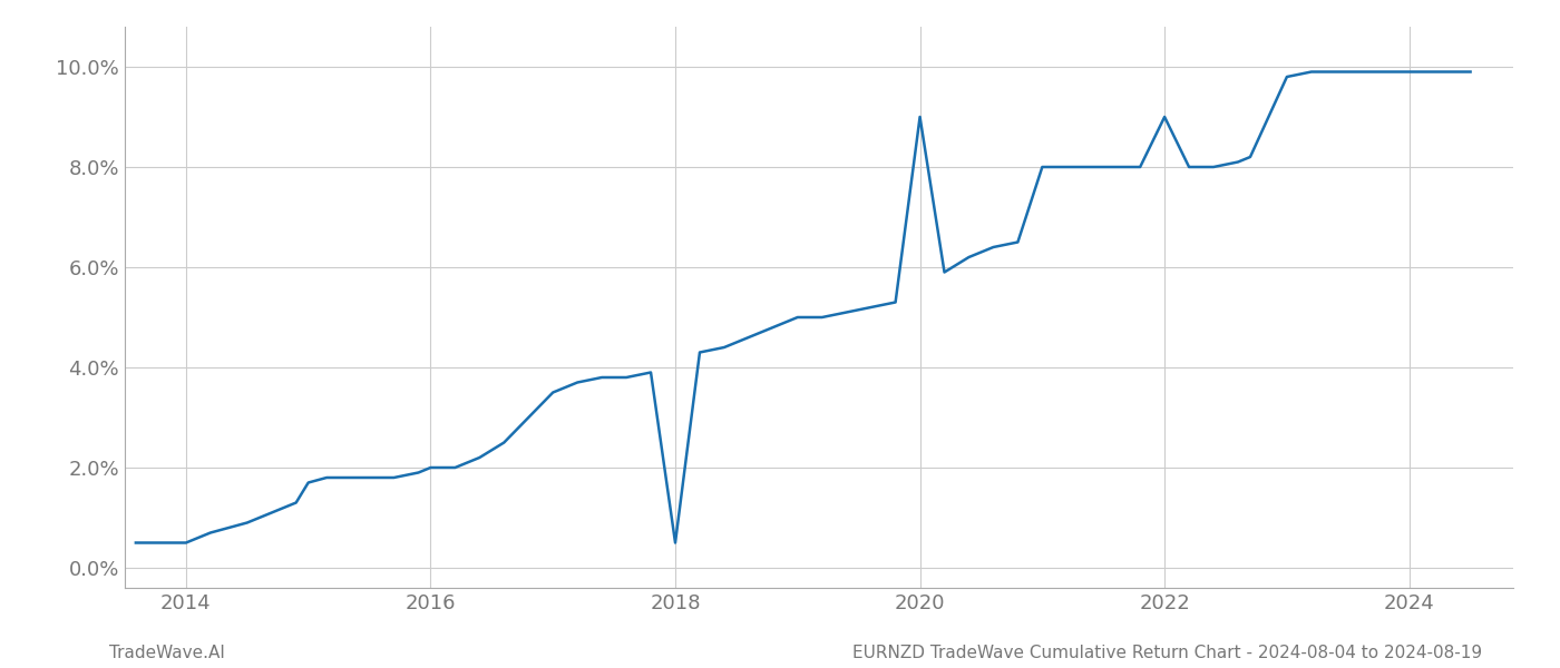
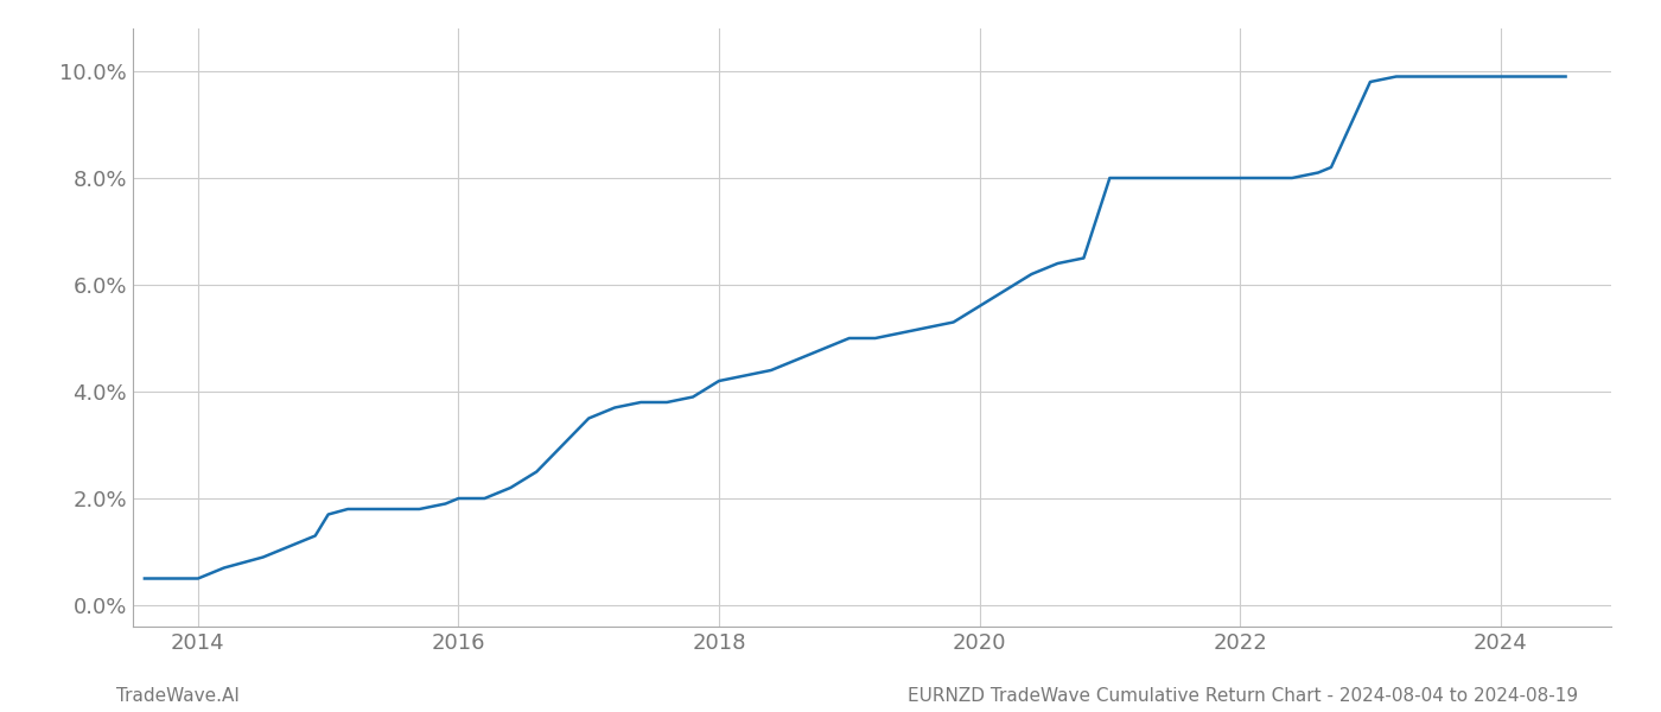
2018: 0.5% -> 4.2%
2020: 9.0% -> 5.6%
2022: 9.0% -> 8.0%
